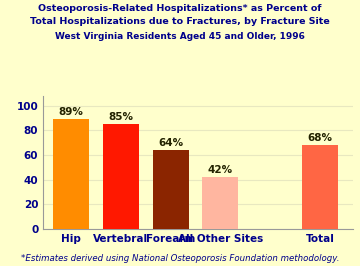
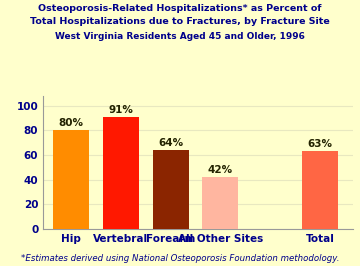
Hip: 89% -> 80%
Vertebral: 85% -> 91%
Total: 68% -> 63%
